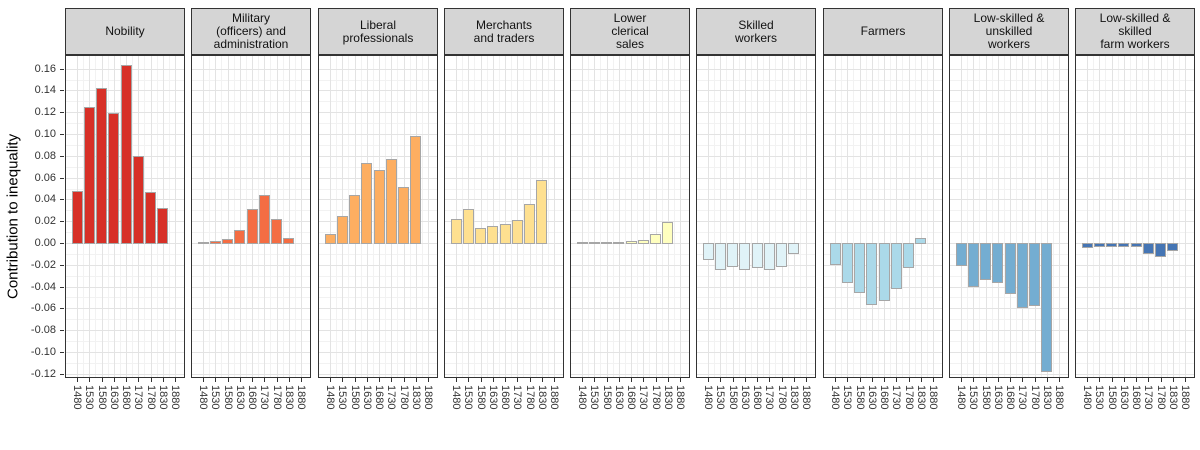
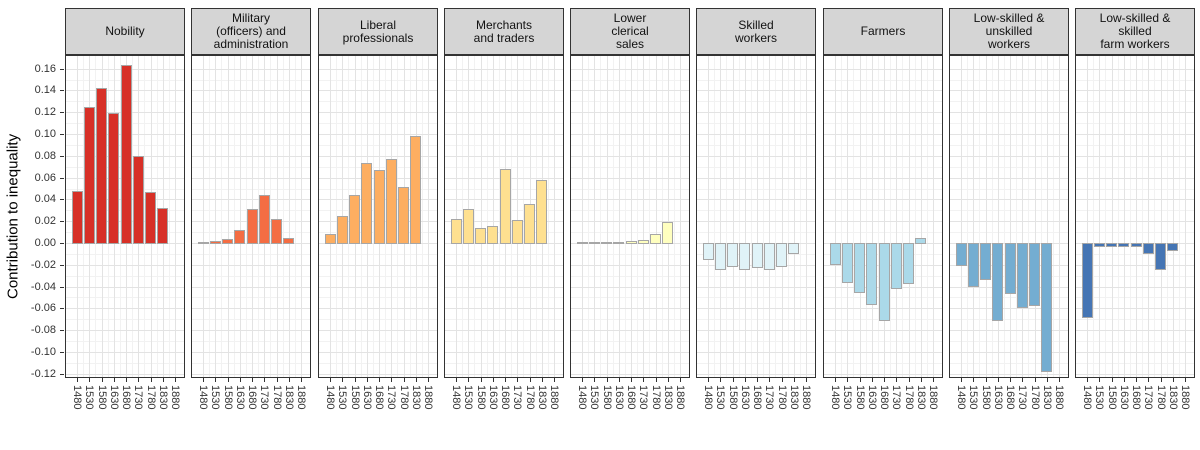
Low-skilled & skilled farm workers/1480: -0.004 -> -0.068
Low-skilled & unskilled workers/1630: -0.036 -> -0.071
Merchants and traders/1680: 0.017 -> 0.068
Farmers/1680: -0.052 -> -0.071
Farmers/1780: -0.022 -> -0.037
Low-skilled & skilled farm workers/1780: -0.012 -> -0.024
